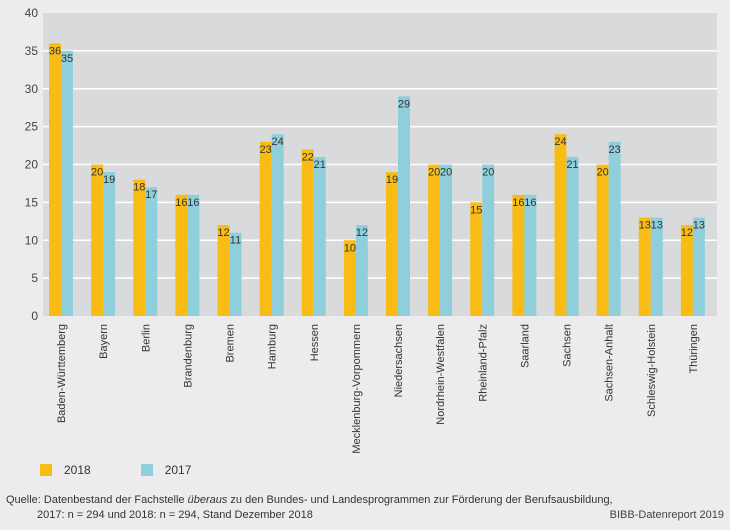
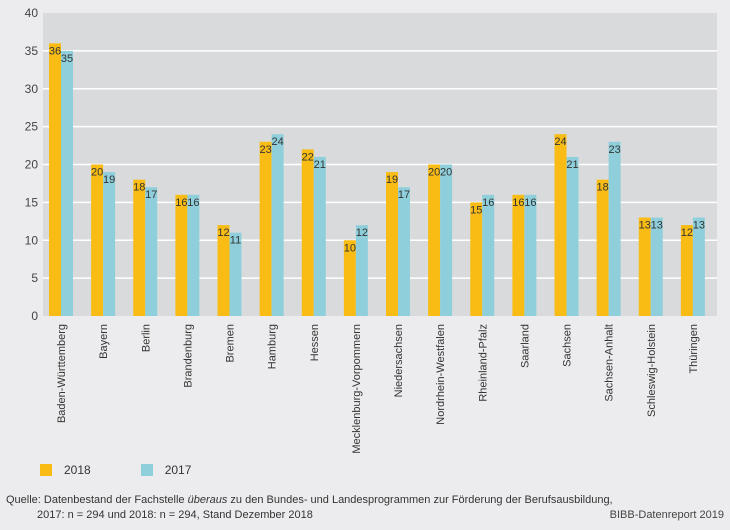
2017/Niedersachsen: 29 -> 17
2017/Rheinland-Pfalz: 20 -> 16
2018/Sachsen-Anhalt: 20 -> 18
